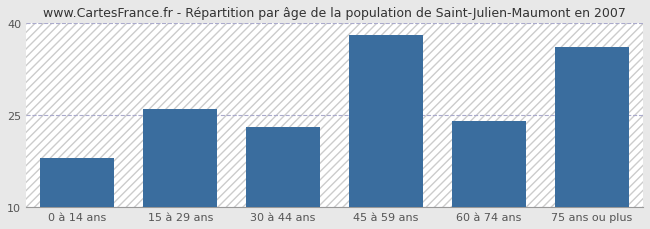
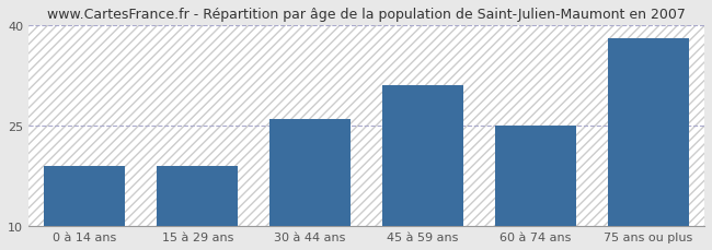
0 à 14 ans: 18 -> 19
15 à 29 ans: 26 -> 19
30 à 44 ans: 23 -> 26
45 à 59 ans: 38 -> 31
60 à 74 ans: 24 -> 25
75 ans ou plus: 36 -> 38
